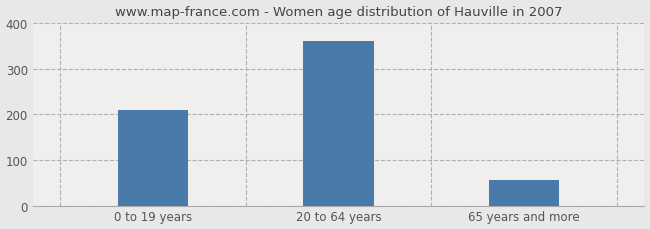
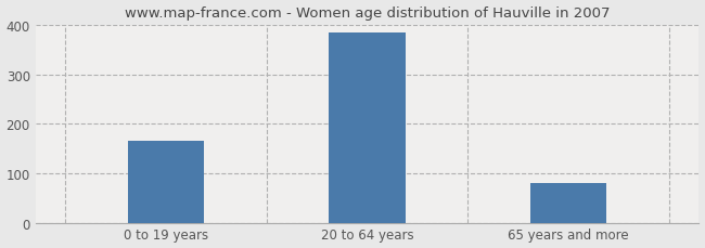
0 to 19 years: 210 -> 165
20 to 64 years: 360 -> 385
65 years and more: 55 -> 80
